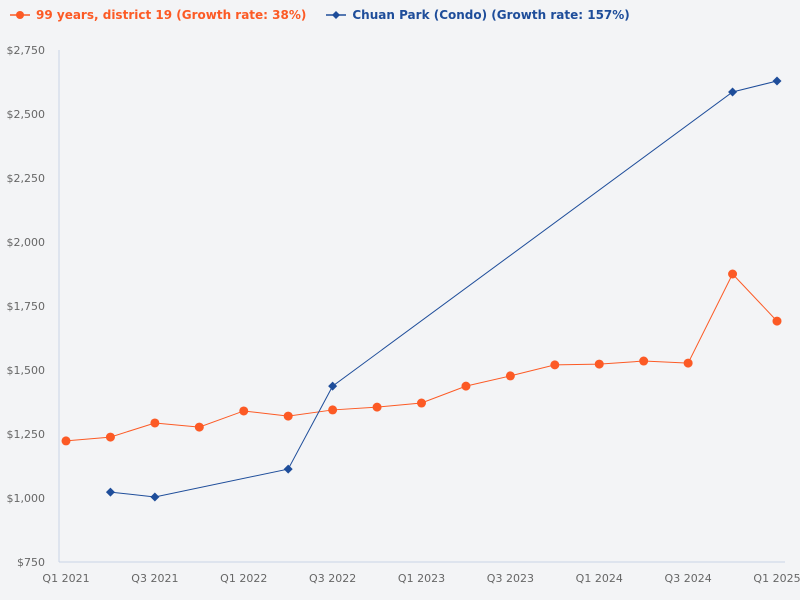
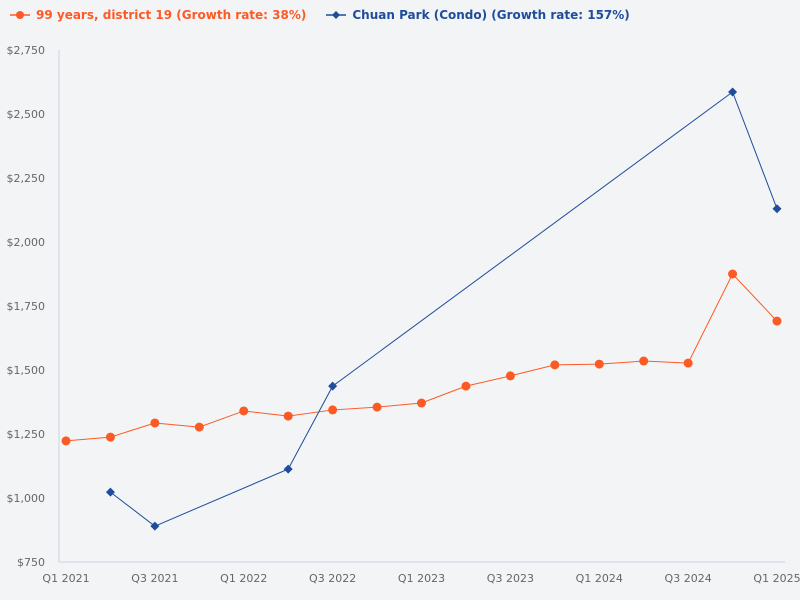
Chuan Park (Condo) (Growth rate: 157%)/Q3 2021: $1000 -> $890
Chuan Park (Condo) (Growth rate: 157%)/Q1 2025: $2630 -> $2130
